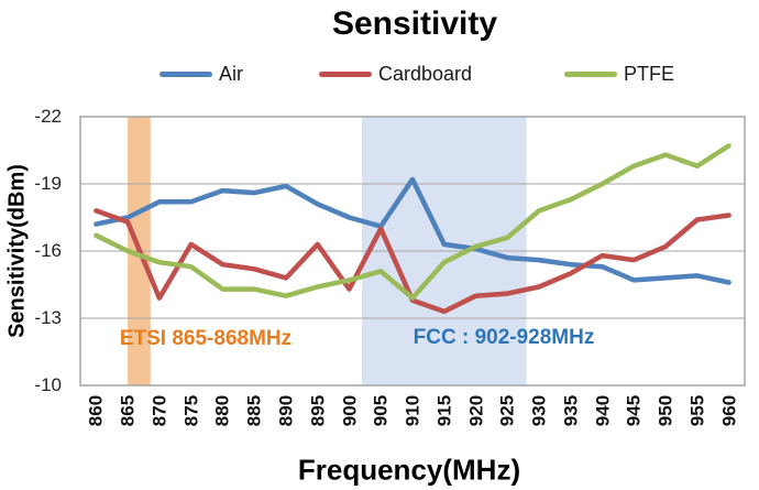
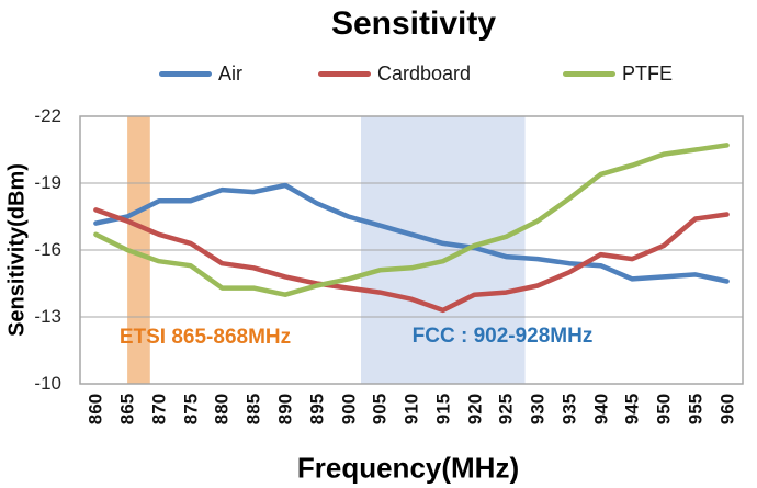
Cardboard/870: -13.9 -> -16.7
Cardboard/895: -16.3 -> -14.5
Cardboard/905: -17.0 -> -14.1
Air/910: -19.2 -> -16.7
PTFE/910: -13.9 -> -15.2
PTFE/930: -17.8 -> -17.3
PTFE/940: -19.0 -> -19.4
PTFE/955: -19.8 -> -20.5
